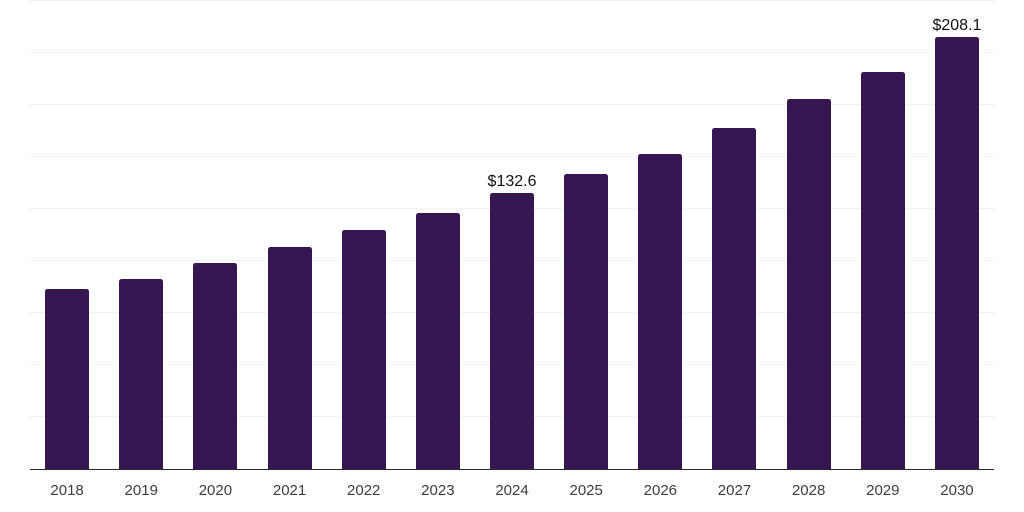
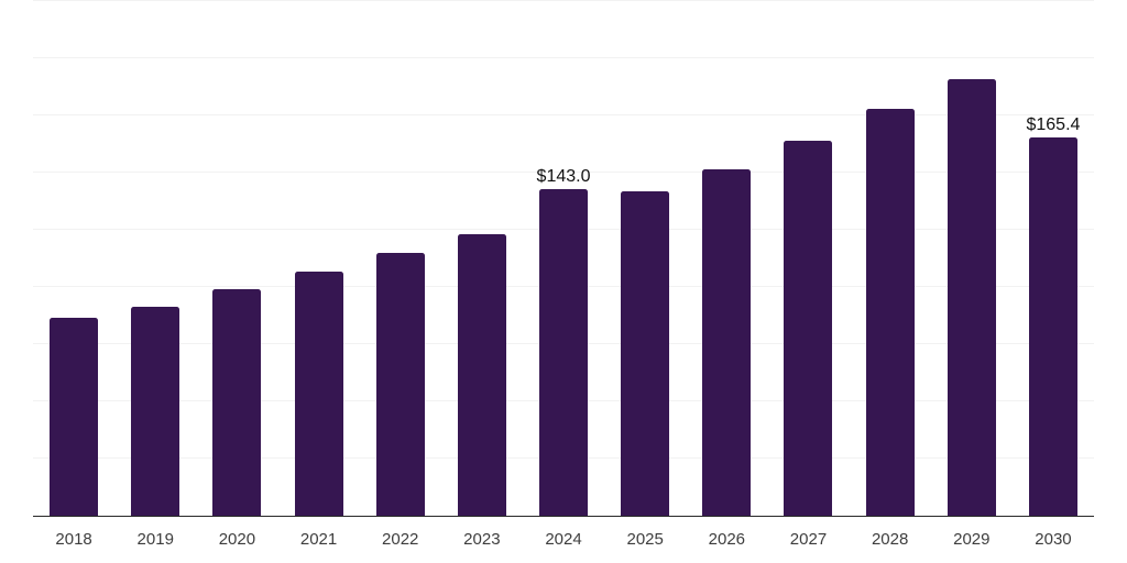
2024: $132.6 -> $143.0
2030: $208.1 -> $165.4
